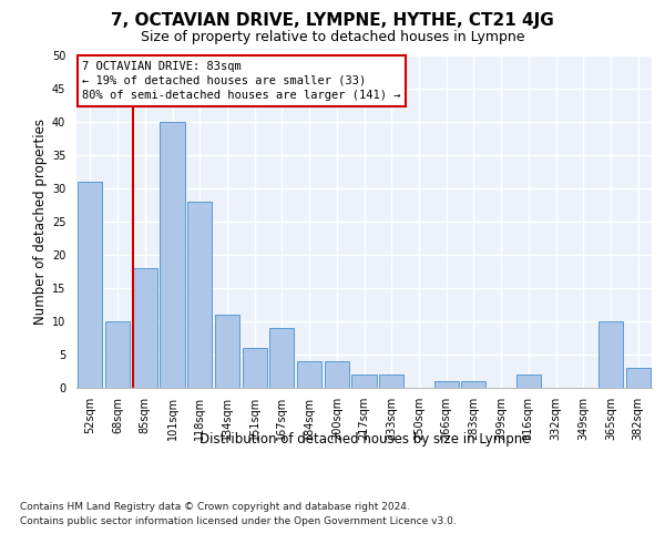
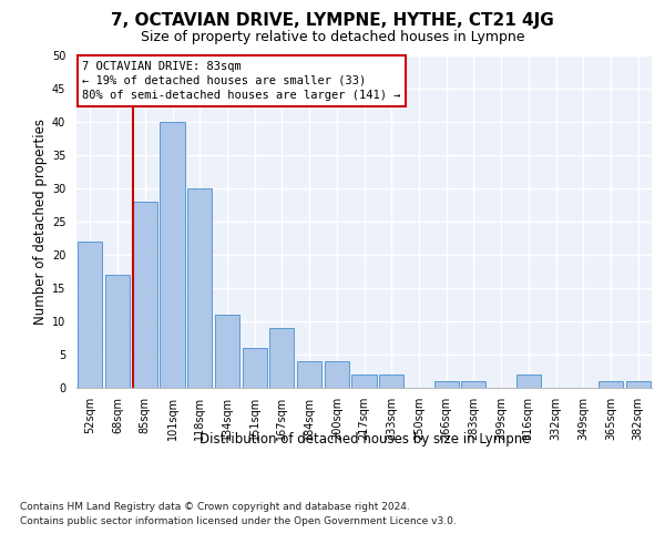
52sqm: 31 -> 22
68sqm: 10 -> 17
85sqm: 18 -> 28
118sqm: 28 -> 30
365sqm: 10 -> 1
382sqm: 3 -> 1
